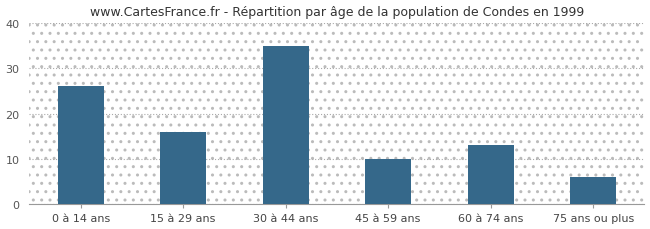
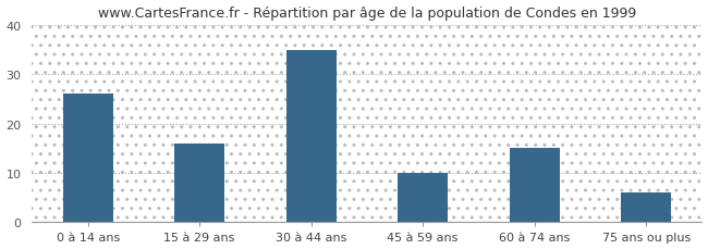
60 à 74 ans: 13 -> 15
